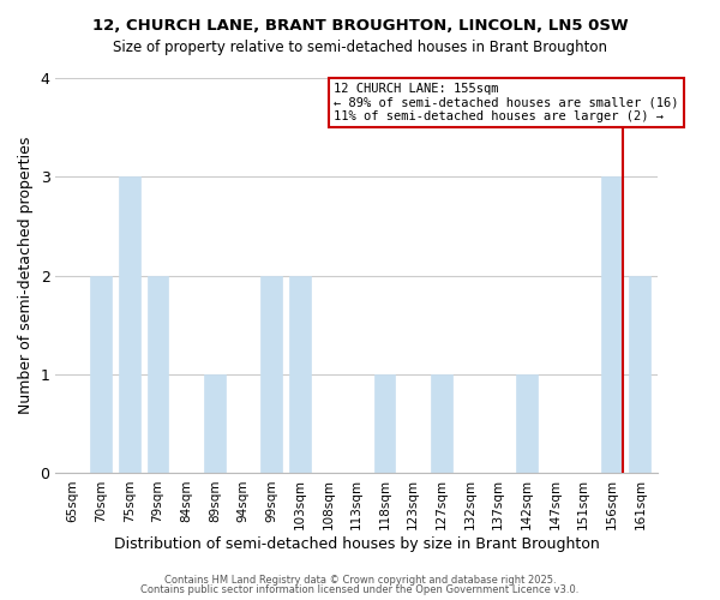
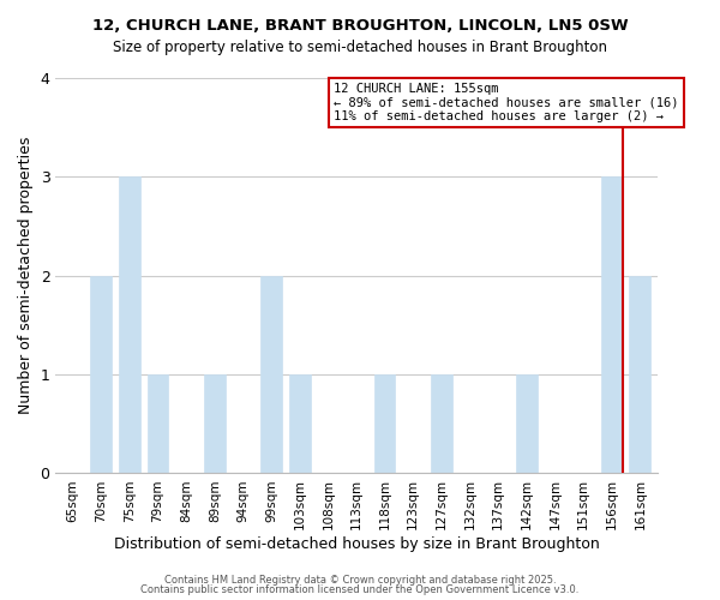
79sqm: 2 -> 1
103sqm: 2 -> 1
